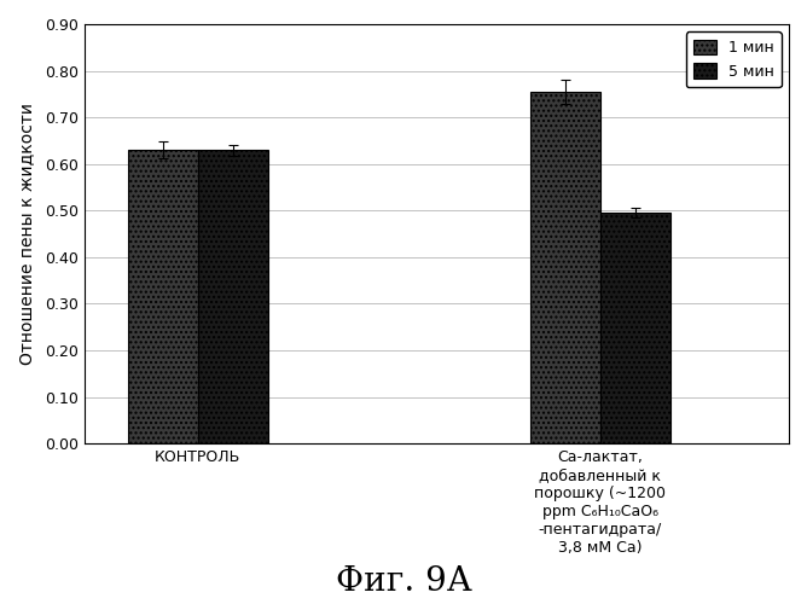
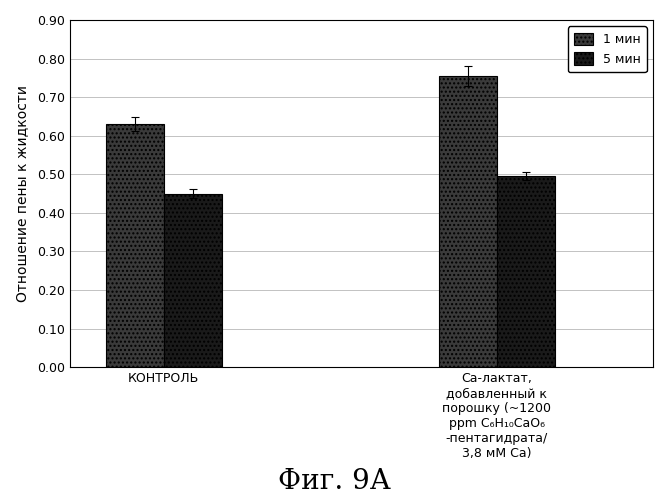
5 мин/КОНТРОЛЬ: 0.630 -> 0.450
